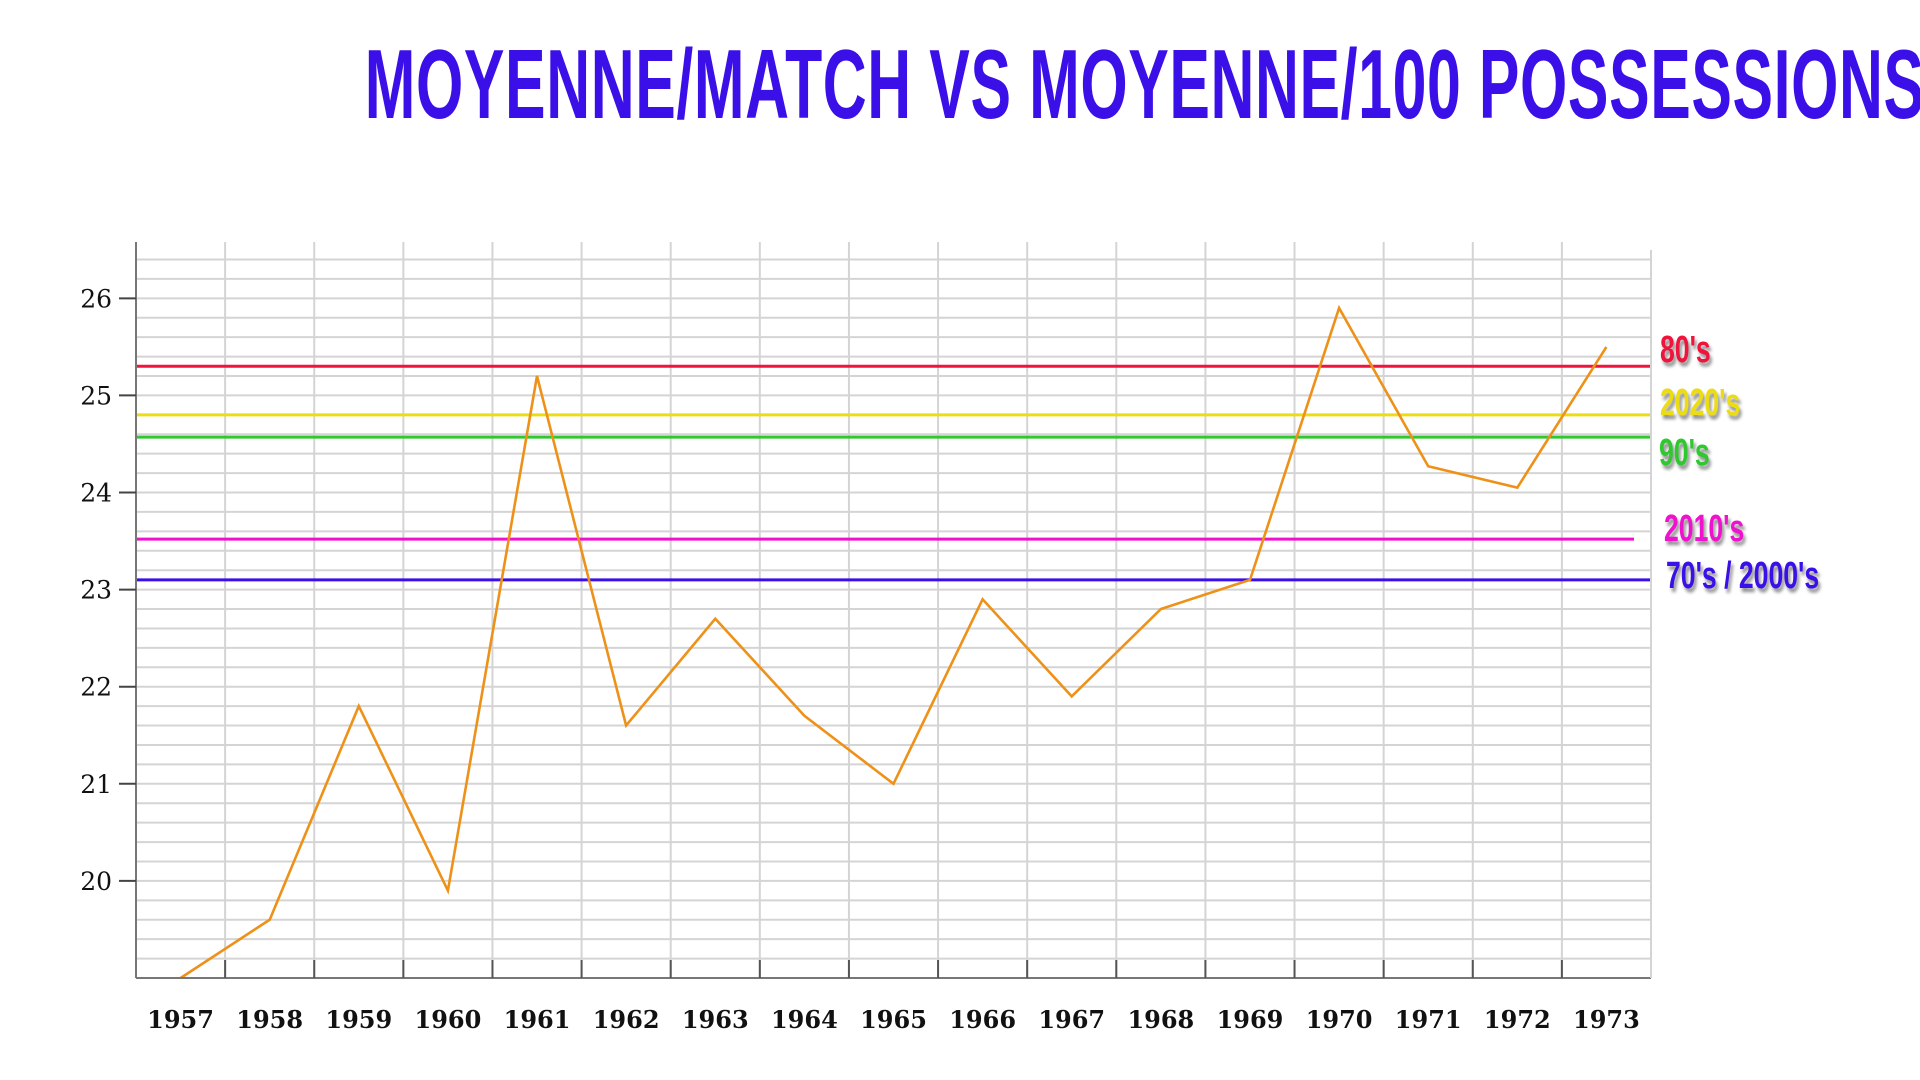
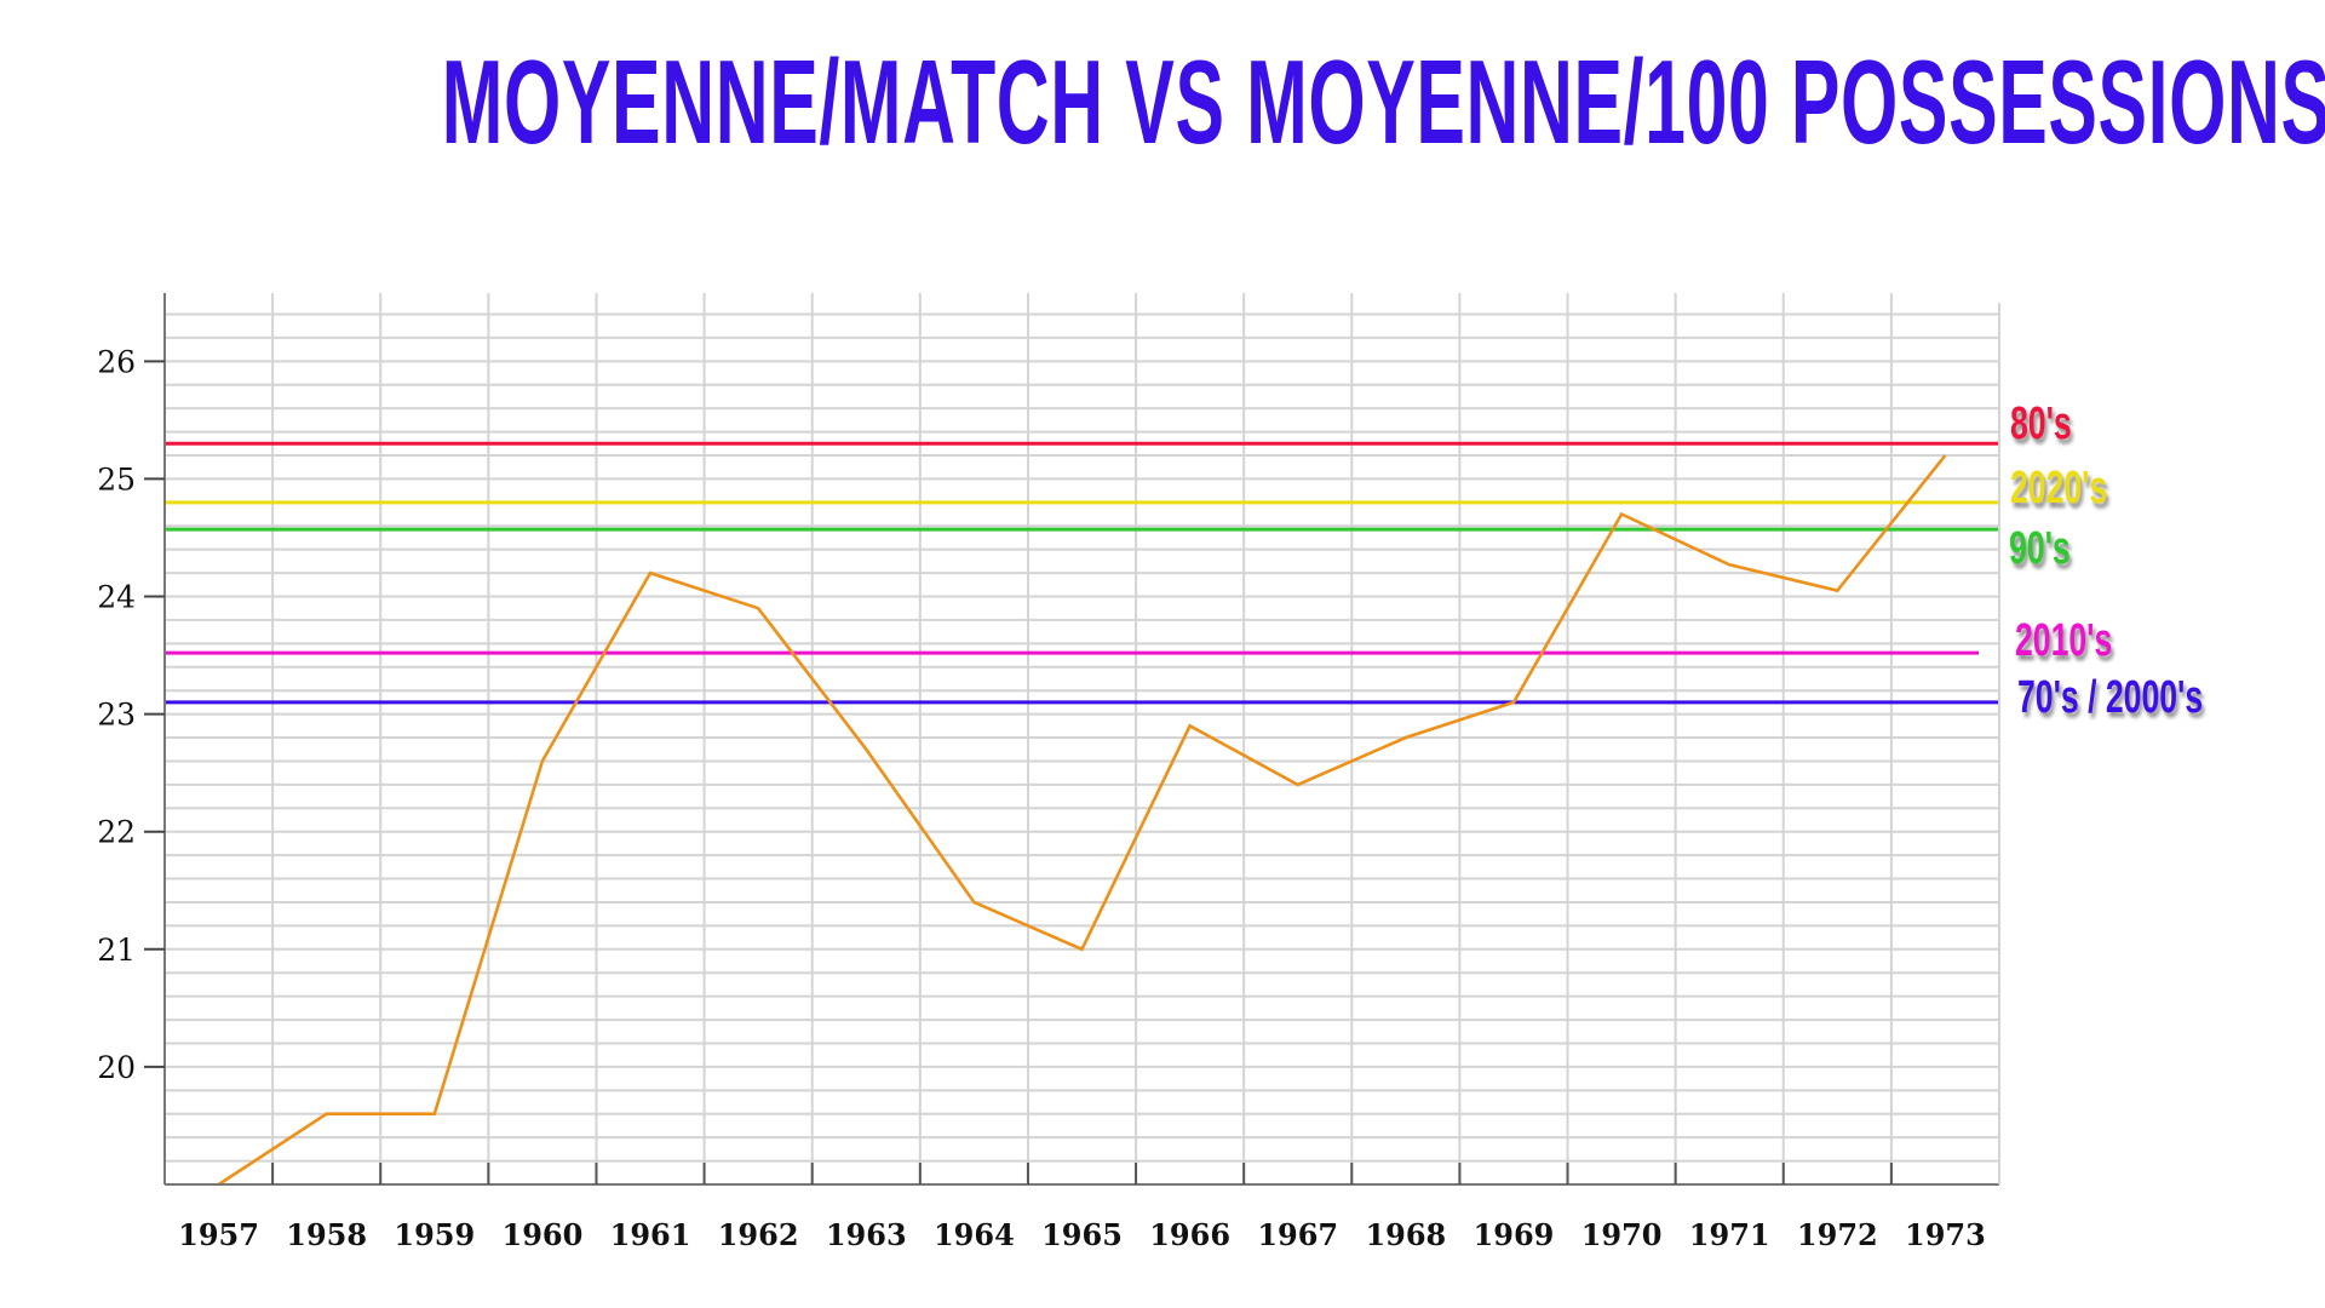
1959: 21.8 -> 19.6
1960: 19.9 -> 22.6
1961: 25.2 -> 24.2
1962: 21.6 -> 23.9
1964: 21.7 -> 21.4
1967: 21.9 -> 22.4
1970: 25.9 -> 24.7
1973: 25.5 -> 25.2
